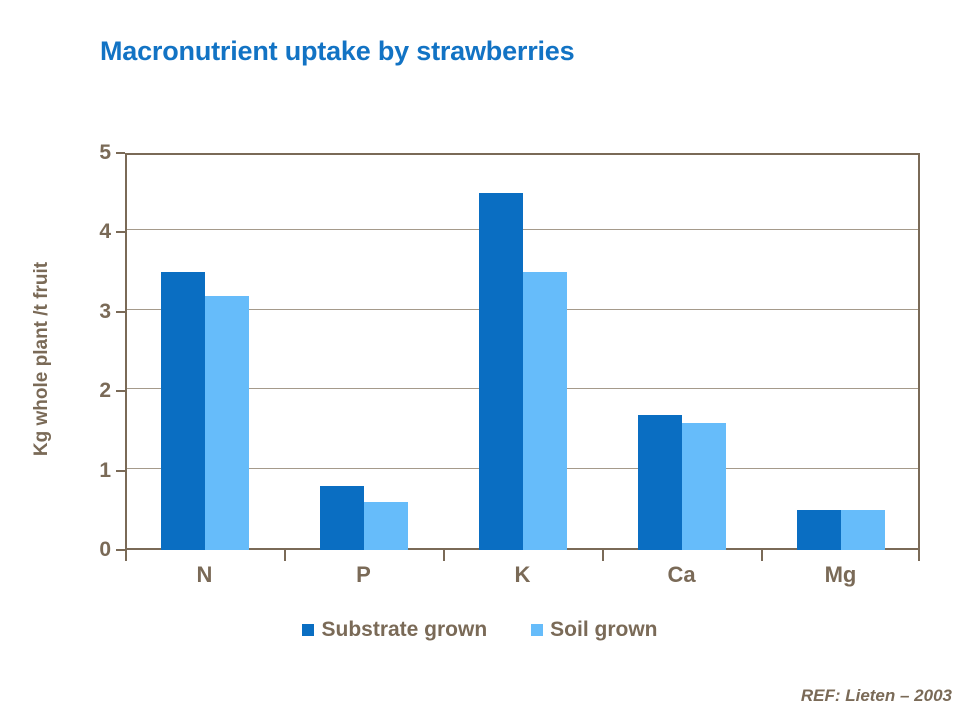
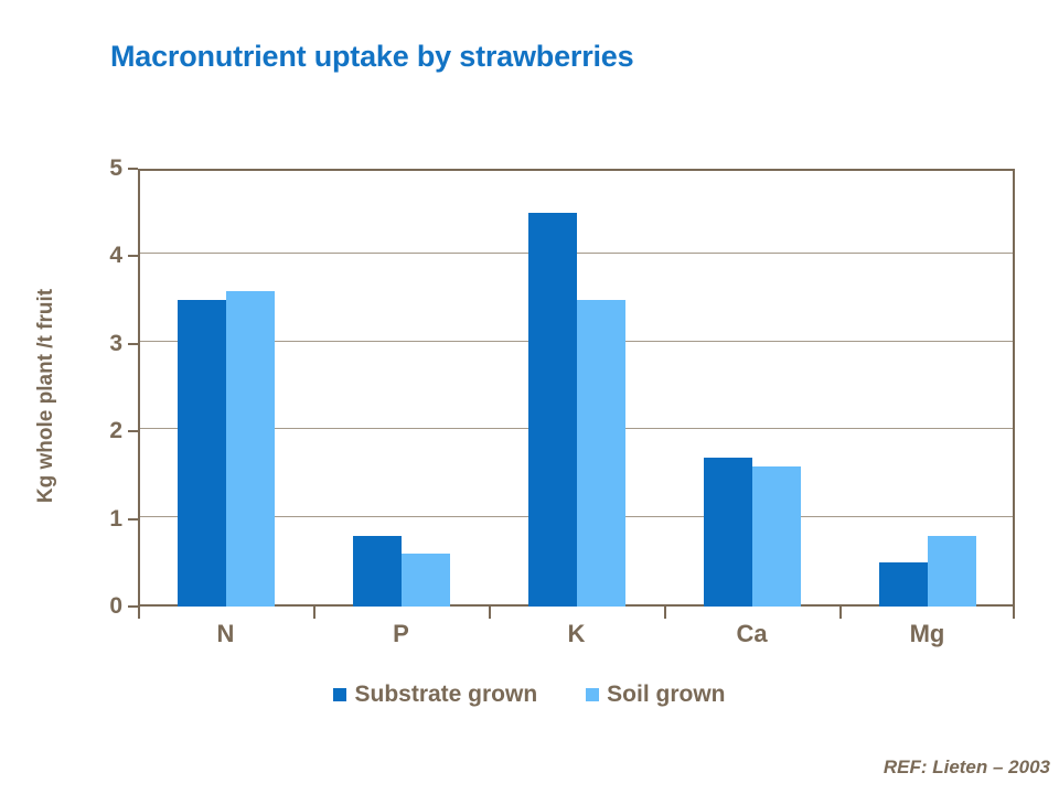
Soil grown/N: 3.2 -> 3.6
Soil grown/Mg: 0.5 -> 0.8
